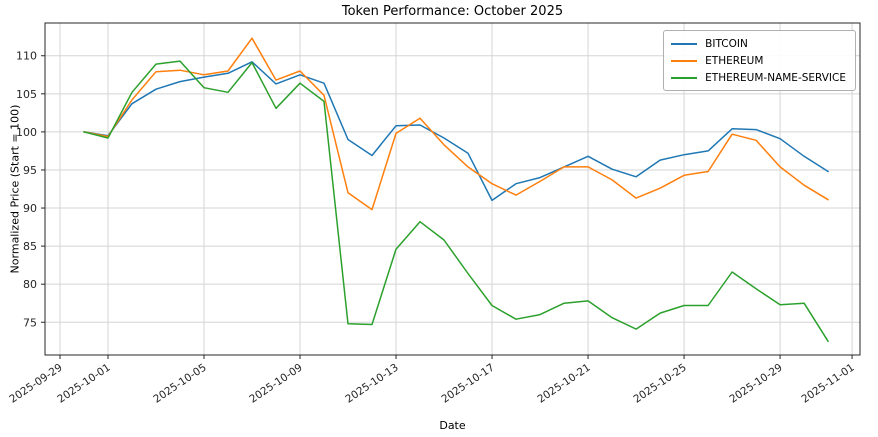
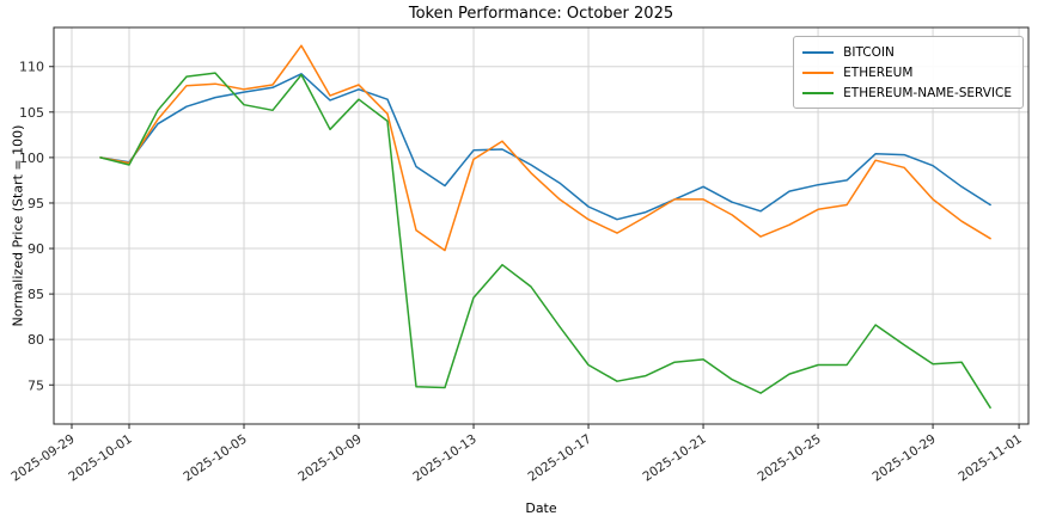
BITCOIN/2025-10-17: 91 -> 95
